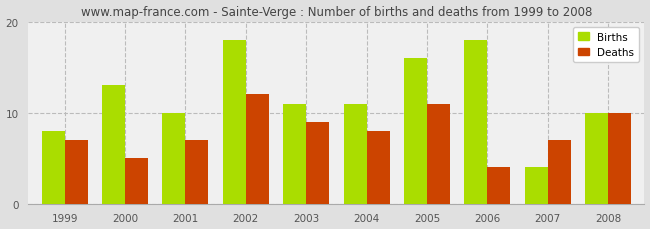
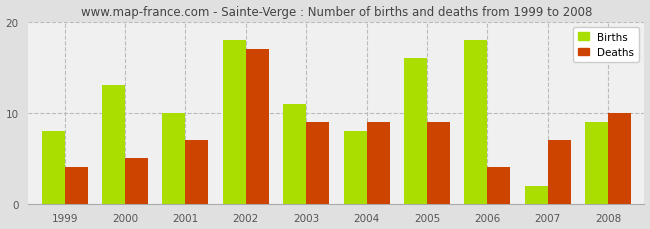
Deaths/1999: 7 -> 4
Deaths/2002: 12 -> 17
Births/2004: 11 -> 8
Deaths/2004: 8 -> 9
Deaths/2005: 11 -> 9
Births/2007: 4 -> 2
Births/2008: 10 -> 9
